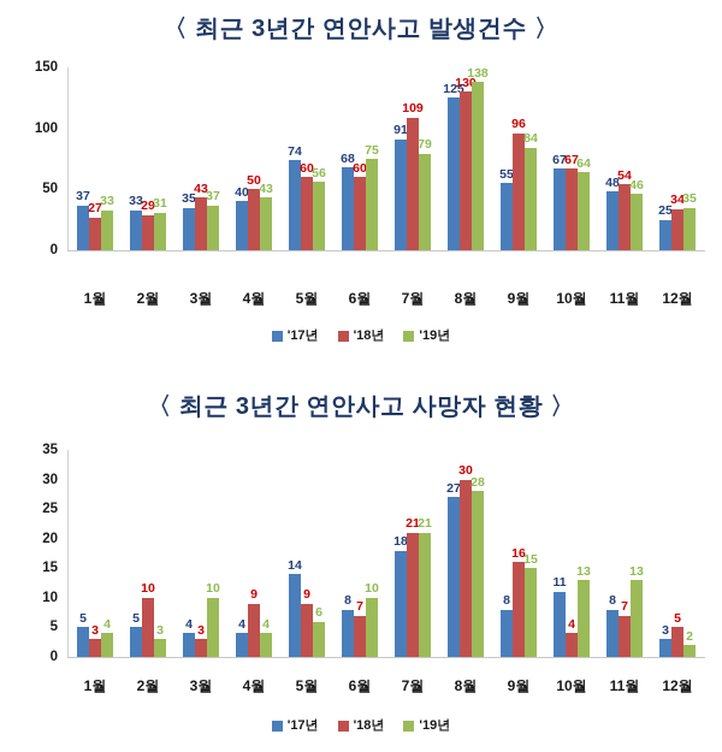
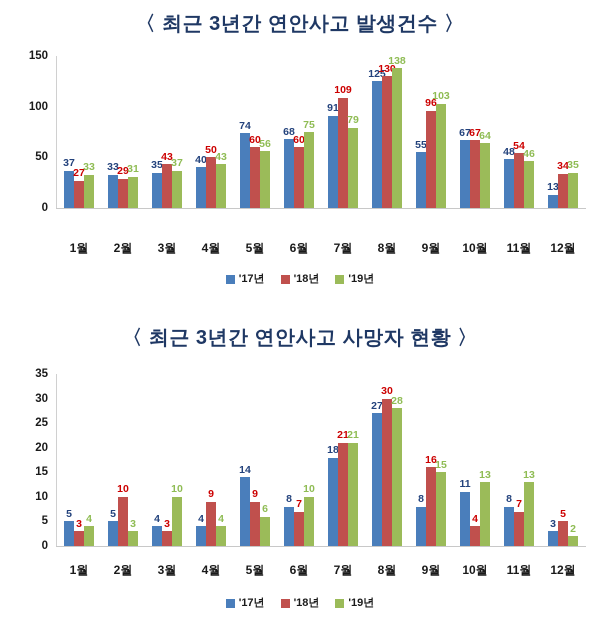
〈 최근 3년간 연안사고 발생건수 〉/'19년/9월: 84 -> 103
〈 최근 3년간 연안사고 발생건수 〉/'17년/12월: 25 -> 13
